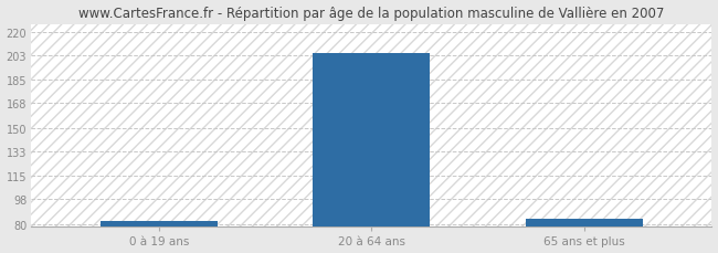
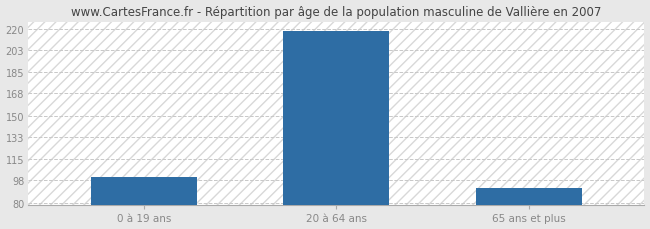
0 à 19 ans: 82 -> 101
20 à 64 ans: 205 -> 218
65 ans et plus: 84 -> 92
